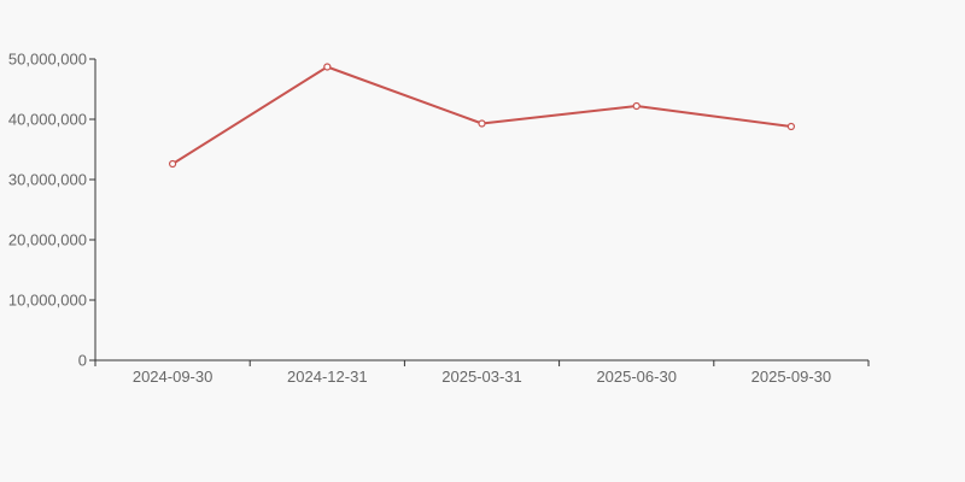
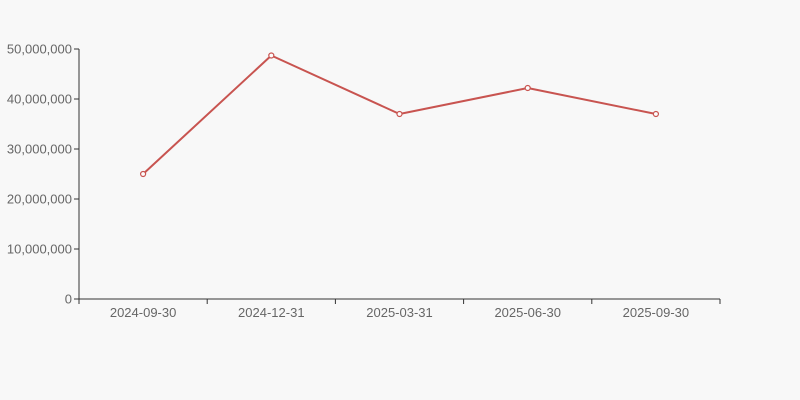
2024-09-30: 33000000 -> 25000000
2025-03-31: 39000000 -> 37000000
2025-09-30: 39000000 -> 37000000
